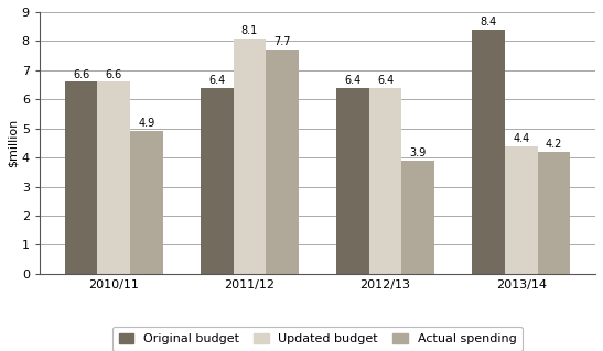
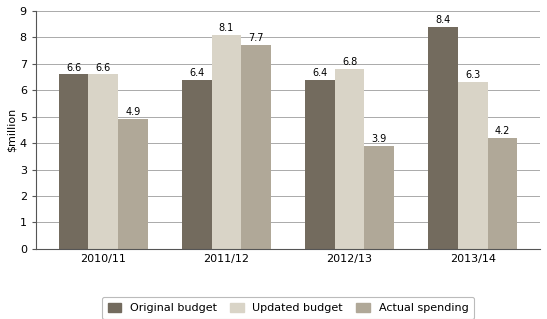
Updated budget/2012/13: 6.4 -> 6.8
Updated budget/2013/14: 4.4 -> 6.3
